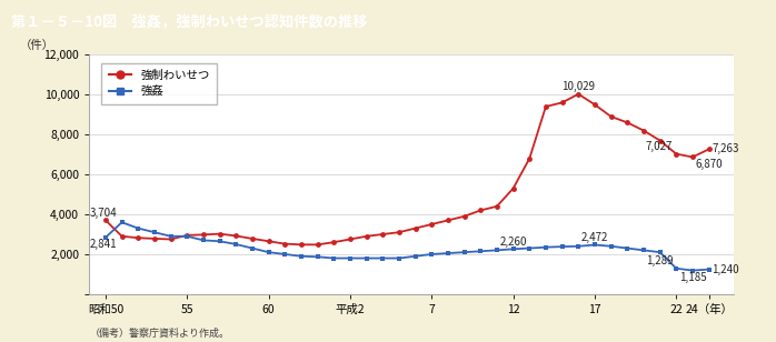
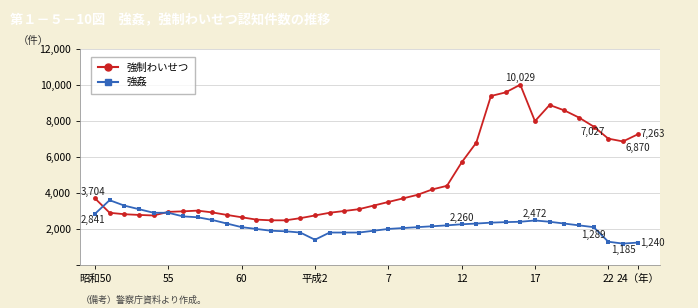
強姦/平成2: 1,800 -> 1,400
強制わいせつ/12: 5,300 -> 5,700
強制わいせつ/17: 9,500 -> 8,000
